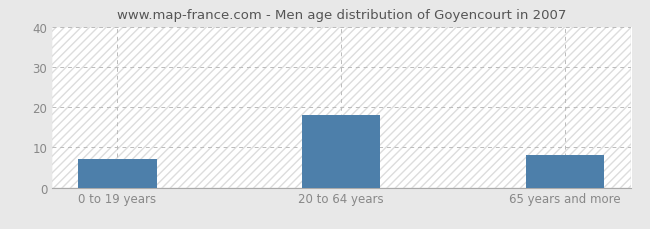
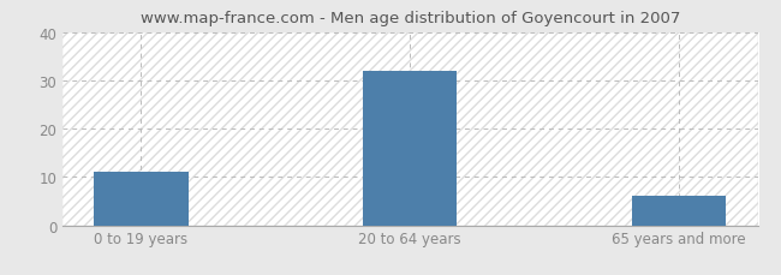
0 to 19 years: 7 -> 11
20 to 64 years: 18 -> 32
65 years and more: 8 -> 6
